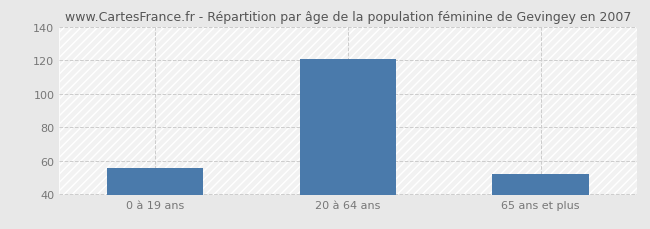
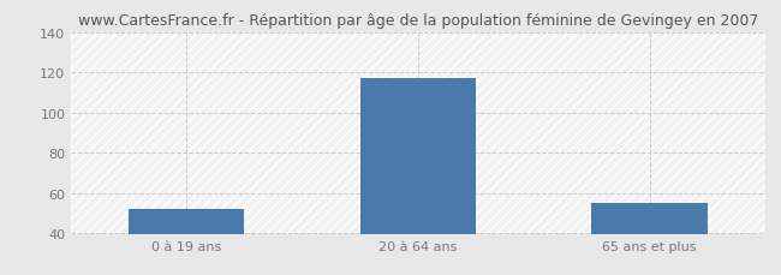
0 à 19 ans: 56 -> 52
20 à 64 ans: 121 -> 117
65 ans et plus: 52 -> 55
